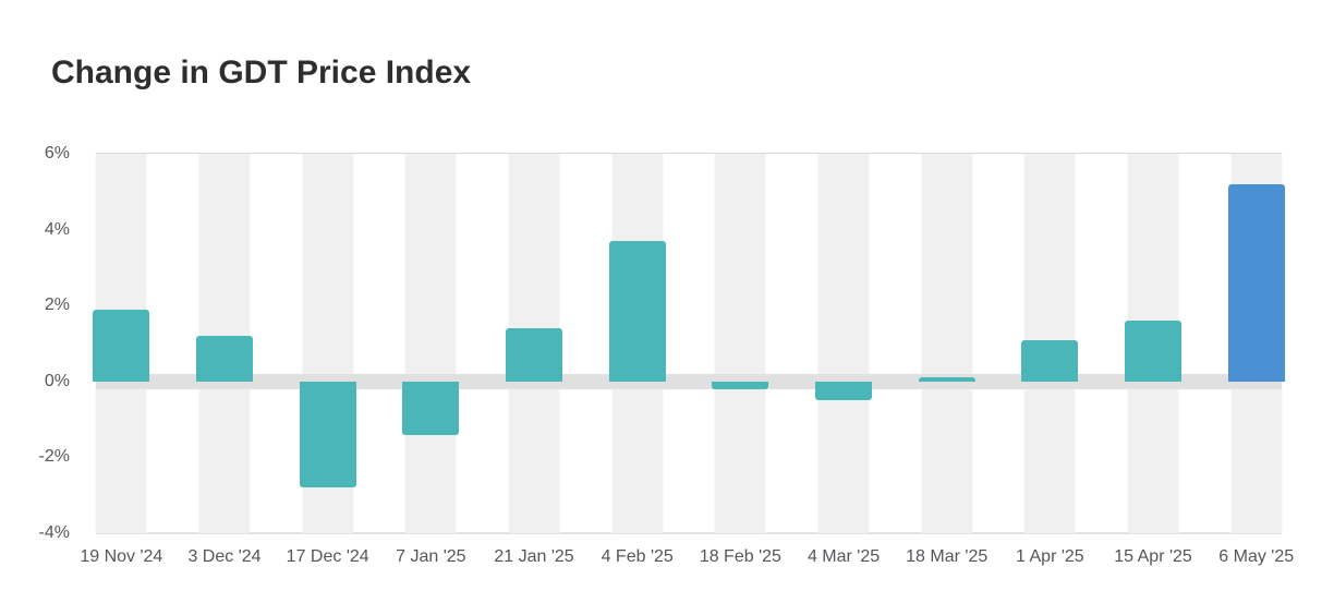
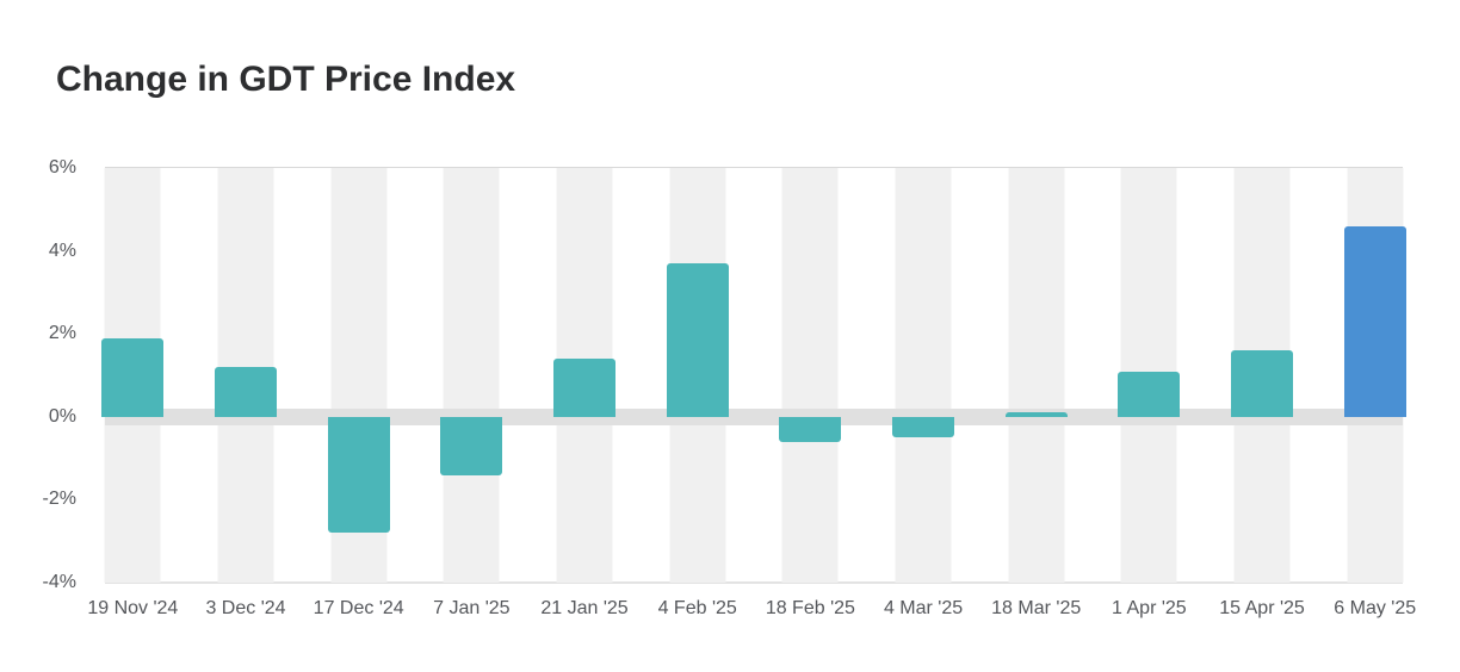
18 Feb '25: -0.2% -> -0.6%
6 May '25: 5.2% -> 4.6%
